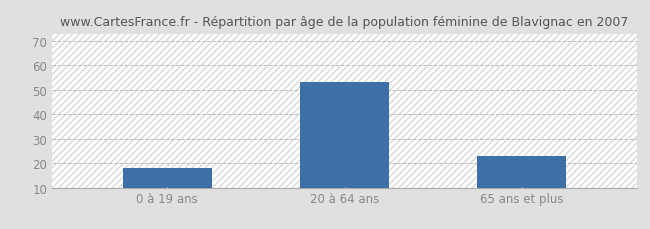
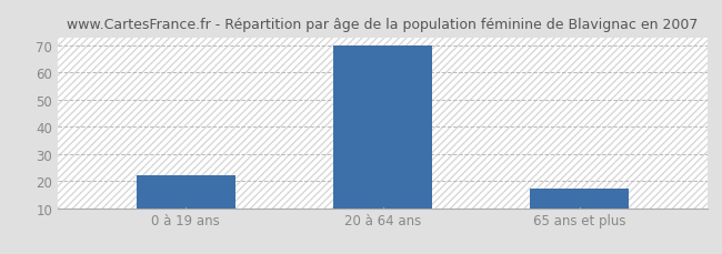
0 à 19 ans: 18 -> 22
20 à 64 ans: 53 -> 70
65 ans et plus: 23 -> 17
